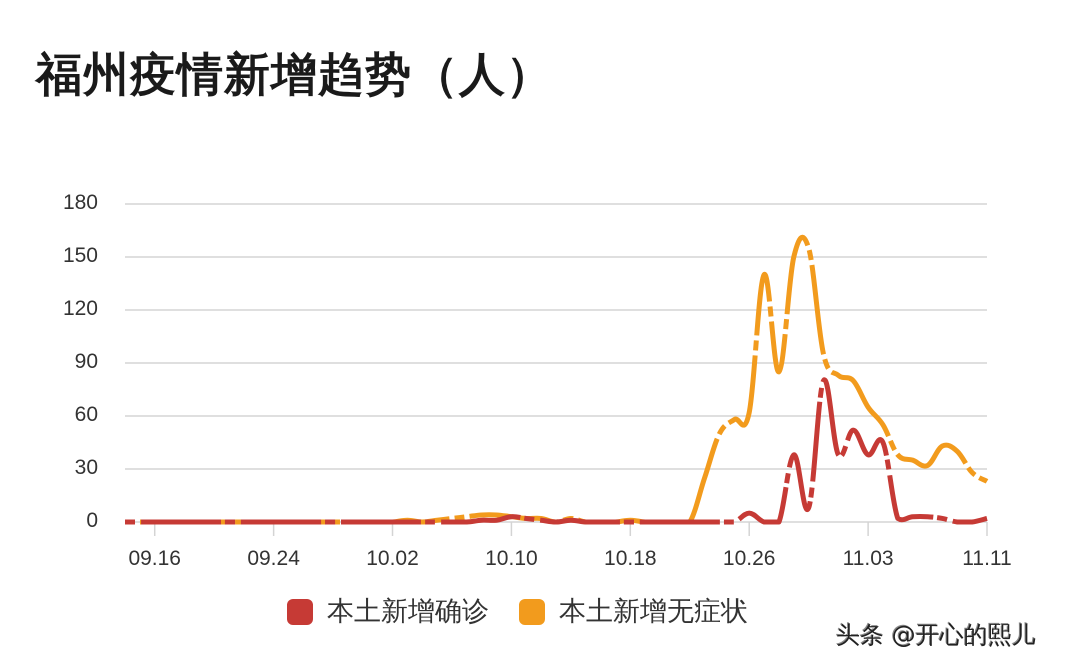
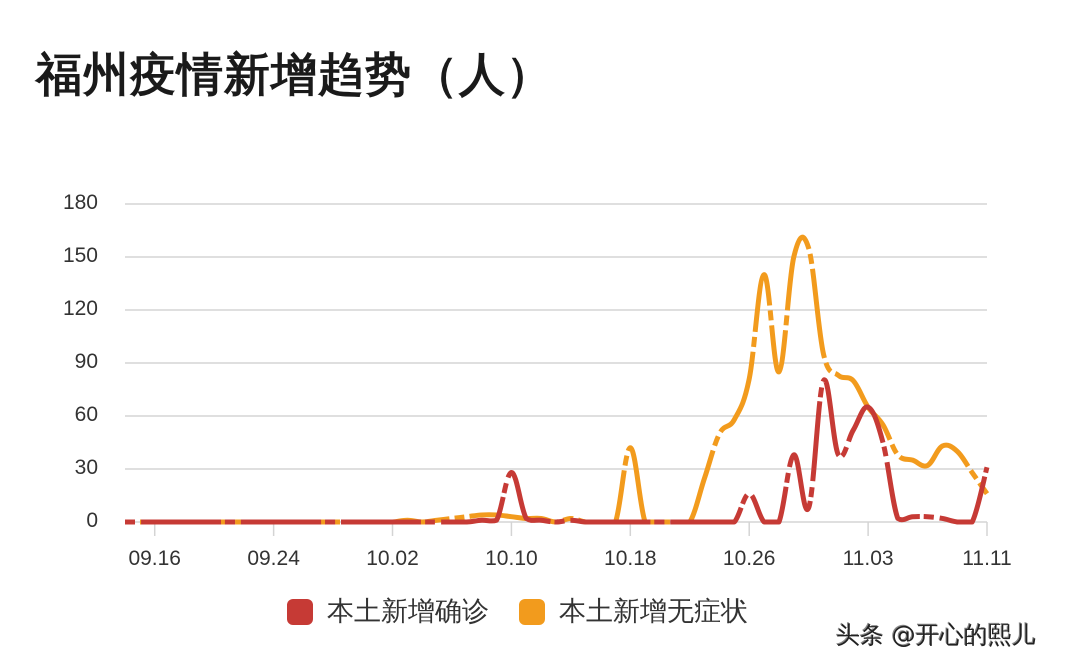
本土新增确诊/10.10: 3 -> 28
本土新增无症状/10.18: 1 -> 42
本土新增确诊/10.26: 5 -> 16
本土新增无症状/10.26: 62 -> 81
本土新增确诊/11.03: 38 -> 65
本土新增确诊/11.11: 2 -> 31
本土新增无症状/11.11: 23 -> 16
